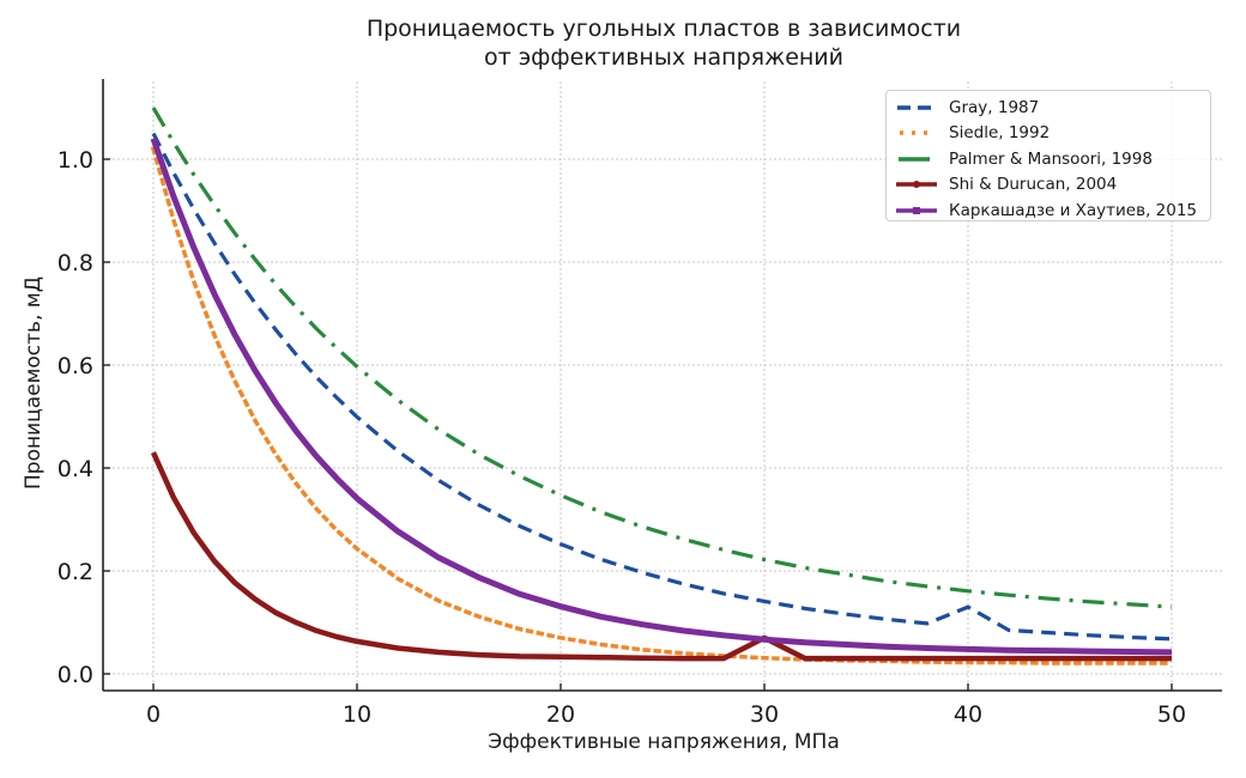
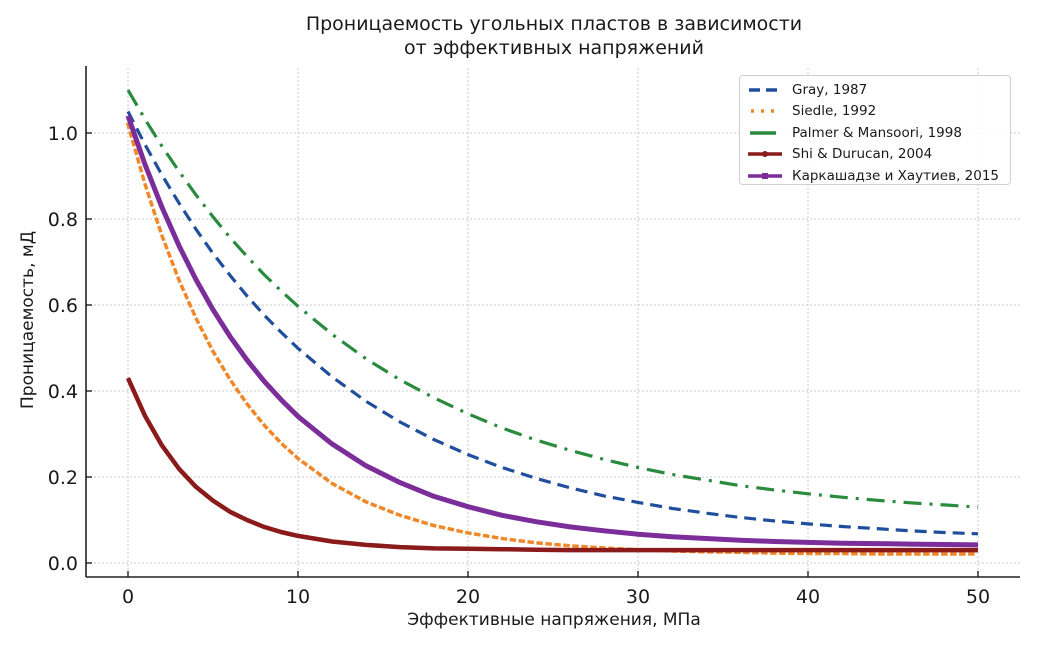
Shi & Durucan, 2004/30: 0.07 -> 0.03
Gray, 1987/40: 0.13 -> 0.09
